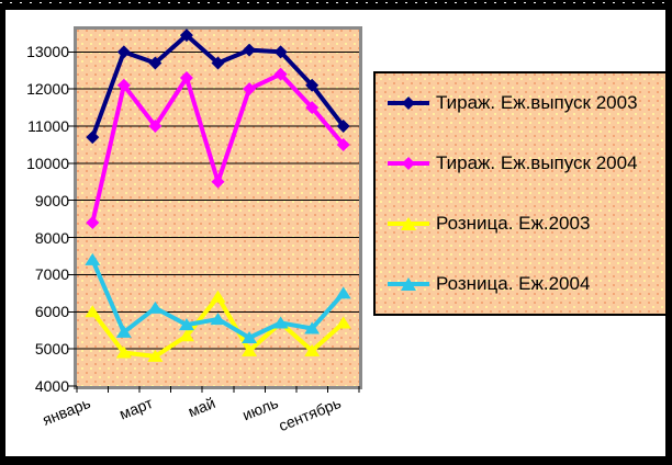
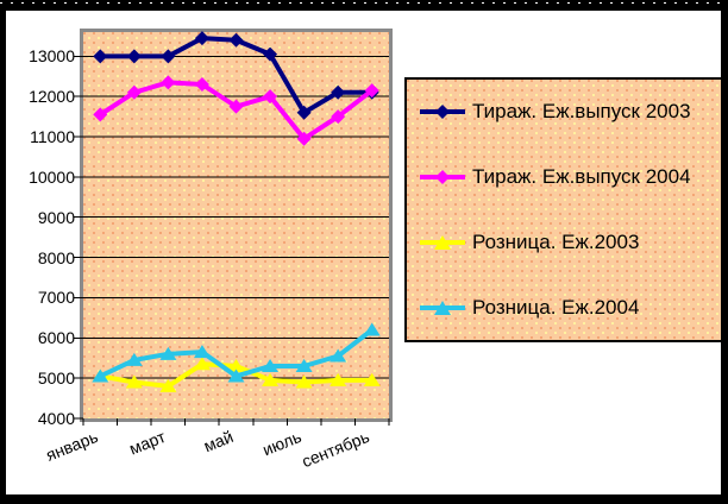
Тираж. Еж.выпуск 2003/январь: 10700 -> 13000
Тираж. Еж.выпуск 2004/январь: 8400 -> 11600
Розница. Еж.2003/январь: 6000 -> 5000
Розница. Еж.2004/январь: 7400 -> 5000
Тираж. Еж.выпуск 2003/март: 12700 -> 13000
Тираж. Еж.выпуск 2004/март: 11000 -> 12400
Розница. Еж.2004/март: 6100 -> 5600
Тираж. Еж.выпуск 2003/май: 12700 -> 13400
Тираж. Еж.выпуск 2004/май: 9500 -> 11800
Розница. Еж.2003/май: 6400 -> 5300
Розница. Еж.2004/май: 5800 -> 5000
Тираж. Еж.выпуск 2003/июль: 13000 -> 11600
Тираж. Еж.выпуск 2004/июль: 12400 -> 11000
Розница. Еж.2003/июль: 5700 -> 4900
Розница. Еж.2004/июль: 5700 -> 5300
Тираж. Еж.выпуск 2003/сентябрь: 11000 -> 12100
Тираж. Еж.выпуск 2004/сентябрь: 10500 -> 12200
Розница. Еж.2003/сентябрь: 5700 -> 5000
Розница. Еж.2004/сентябрь: 6500 -> 6200
